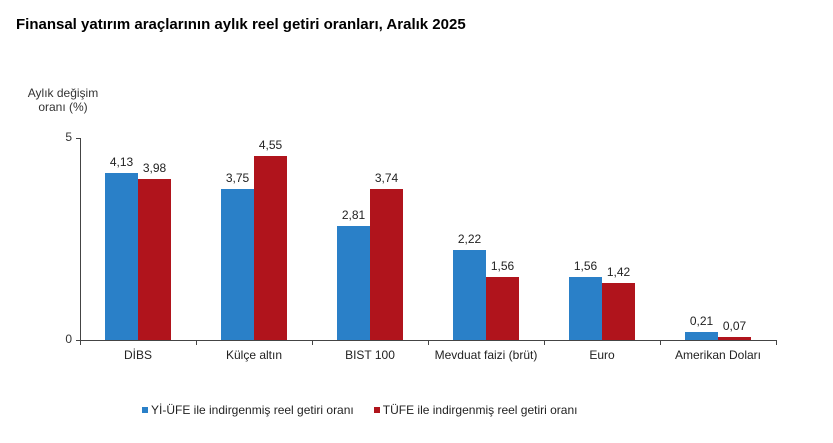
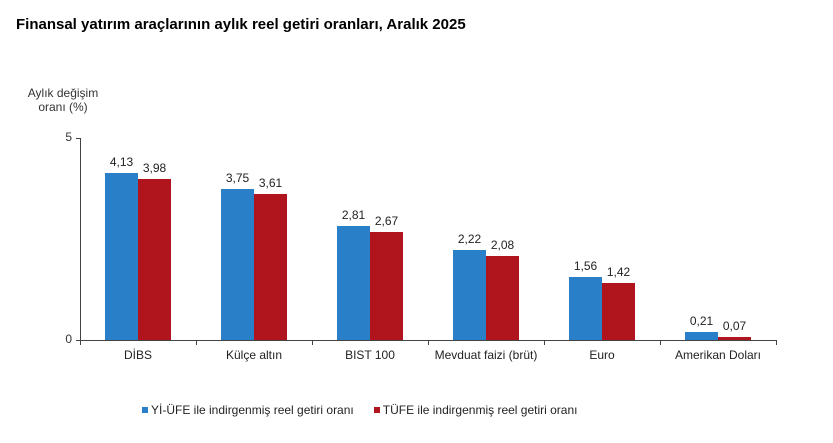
TÜFE ile indirgenmiş reel getiri oranı/Külçe altın: 4,55 -> 3,61
TÜFE ile indirgenmiş reel getiri oranı/BIST 100: 3,74 -> 2,67
TÜFE ile indirgenmiş reel getiri oranı/Mevduat faizi (brüt): 1,56 -> 2,08
